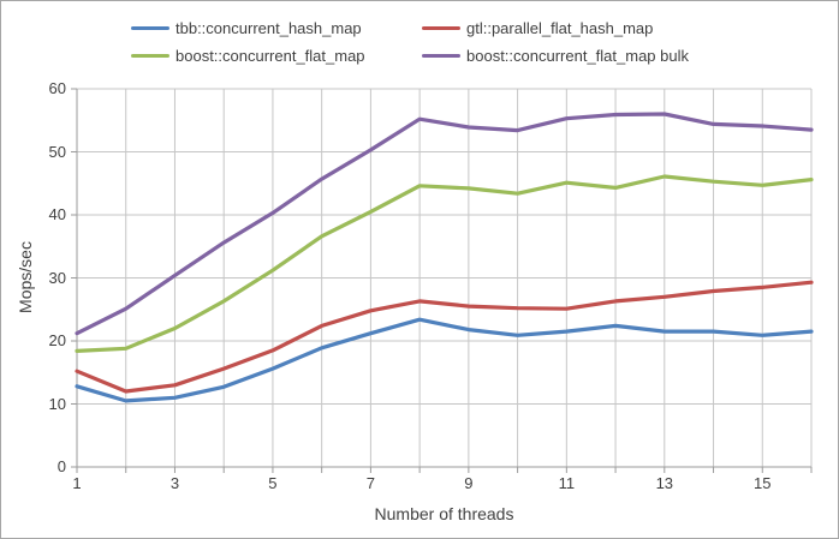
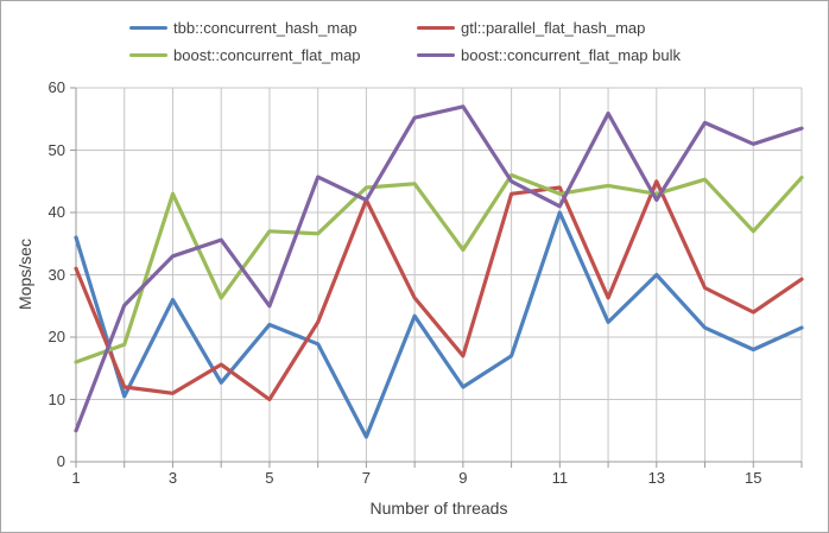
tbb::concurrent_hash_map/1: 13 -> 36
gtl::parallel_flat_hash_map/1: 15 -> 31
boost::concurrent_flat_map/1: 18 -> 16
boost::concurrent_flat_map bulk/1: 21 -> 5
tbb::concurrent_hash_map/3: 11 -> 26
gtl::parallel_flat_hash_map/3: 13 -> 11
boost::concurrent_flat_map/3: 22 -> 43
boost::concurrent_flat_map bulk/3: 30 -> 33
tbb::concurrent_hash_map/5: 16 -> 22
gtl::parallel_flat_hash_map/5: 18 -> 10
boost::concurrent_flat_map/5: 31 -> 37
boost::concurrent_flat_map bulk/5: 40 -> 25
tbb::concurrent_hash_map/7: 21 -> 4
gtl::parallel_flat_hash_map/7: 25 -> 42
boost::concurrent_flat_map/7: 40 -> 44
boost::concurrent_flat_map bulk/7: 50 -> 42
tbb::concurrent_hash_map/9: 22 -> 12
gtl::parallel_flat_hash_map/9: 26 -> 17
boost::concurrent_flat_map/9: 44 -> 34
boost::concurrent_flat_map bulk/9: 54 -> 57
tbb::concurrent_hash_map/10: 21 -> 17
gtl::parallel_flat_hash_map/10: 25 -> 43
boost::concurrent_flat_map/10: 43 -> 46
boost::concurrent_flat_map bulk/10: 53 -> 45
tbb::concurrent_hash_map/11: 22 -> 40
gtl::parallel_flat_hash_map/11: 25 -> 44
boost::concurrent_flat_map/11: 45 -> 43
boost::concurrent_flat_map bulk/11: 55 -> 41
tbb::concurrent_hash_map/13: 22 -> 30
gtl::parallel_flat_hash_map/13: 27 -> 45
boost::concurrent_flat_map/13: 46 -> 43
boost::concurrent_flat_map bulk/13: 56 -> 42
tbb::concurrent_hash_map/15: 21 -> 18
gtl::parallel_flat_hash_map/15: 28 -> 24
boost::concurrent_flat_map/15: 45 -> 37
boost::concurrent_flat_map bulk/15: 54 -> 51
